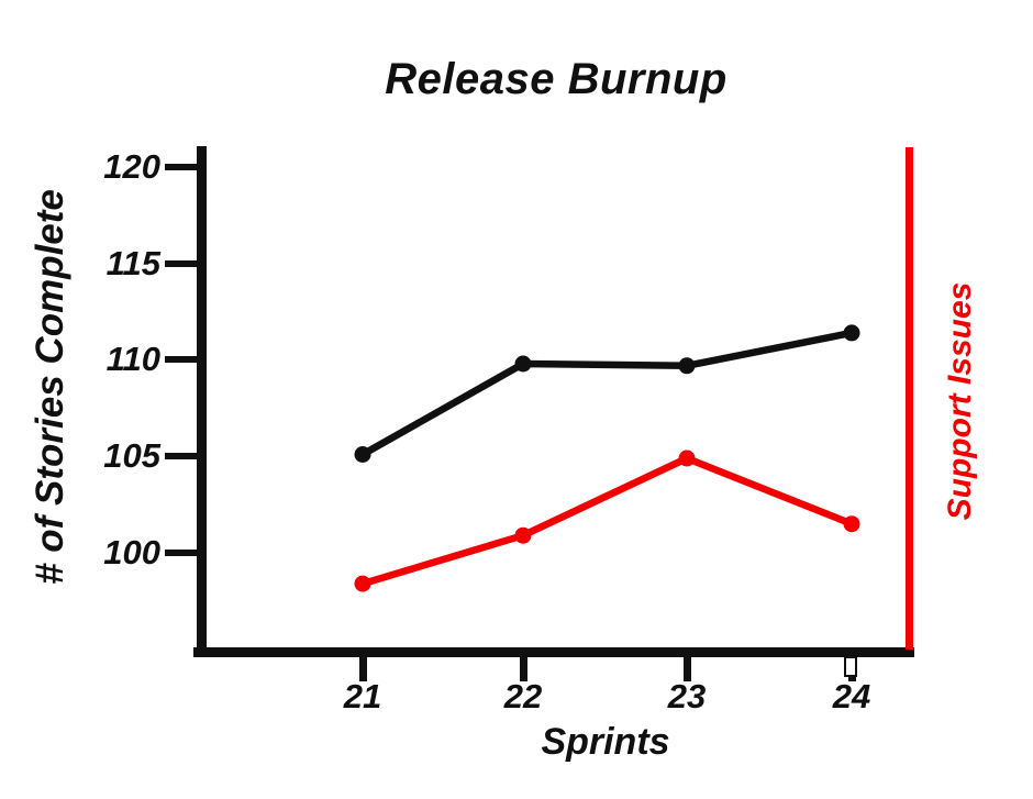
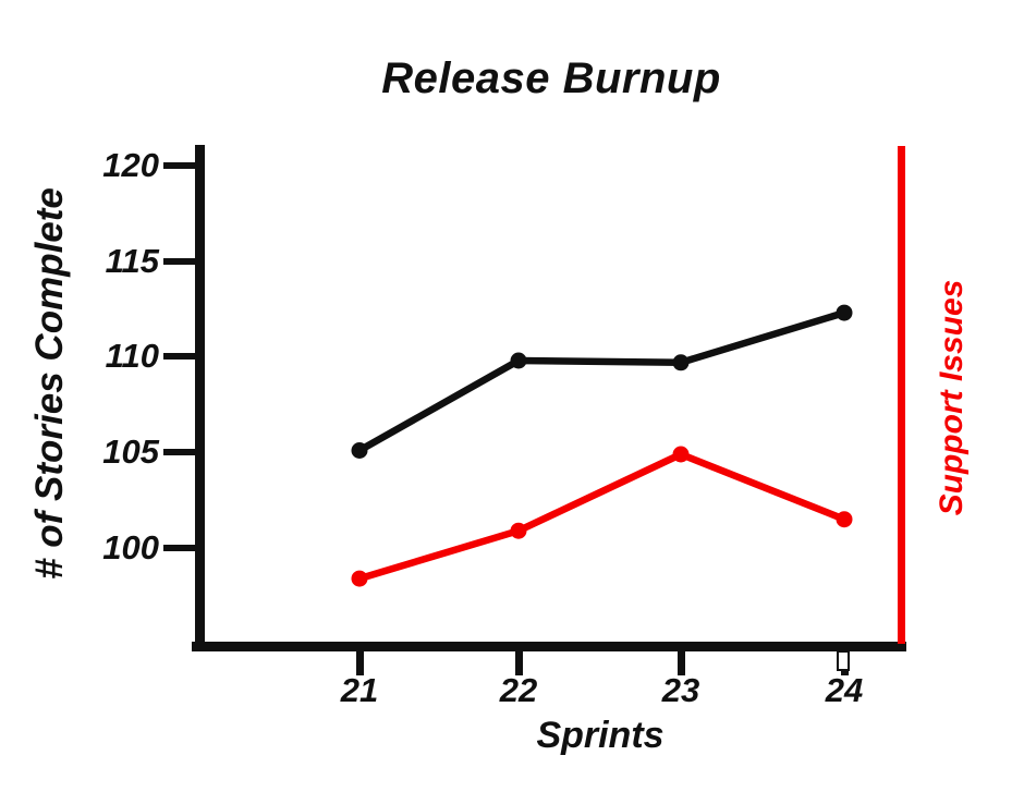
# of Stories Complete/24: 111.4 -> 112.3
